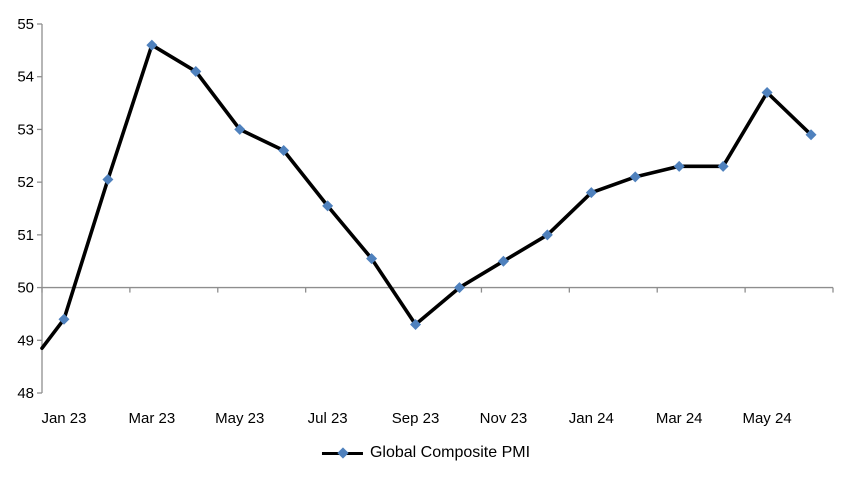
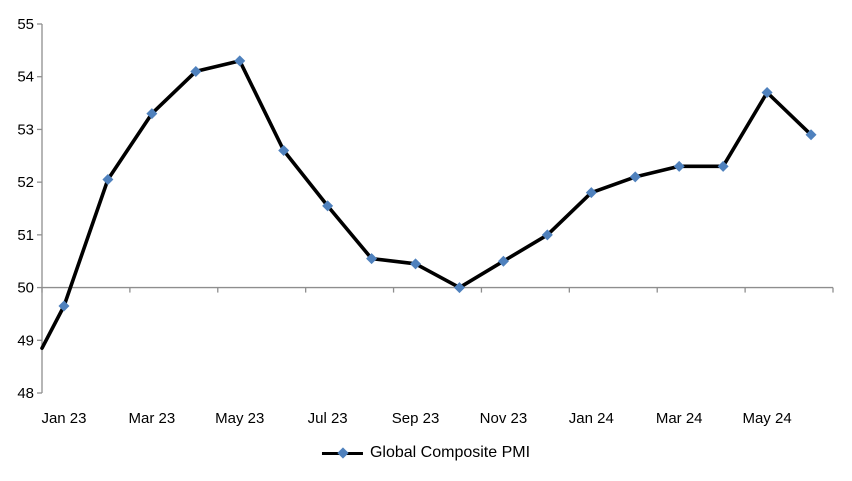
Jan 23: 49.4 -> 49.6
Mar 23: 54.6 -> 53.3
May 23: 53.0 -> 54.3
Sep 23: 49.3 -> 50.5
